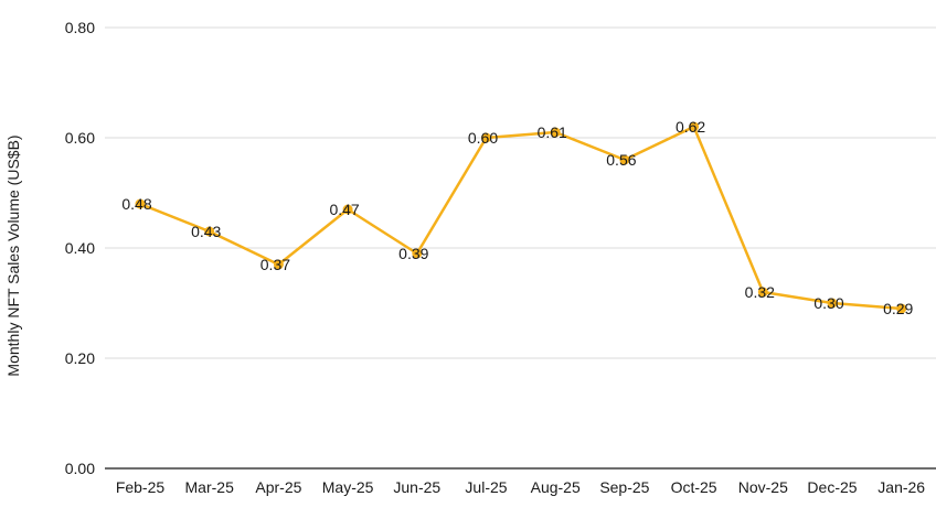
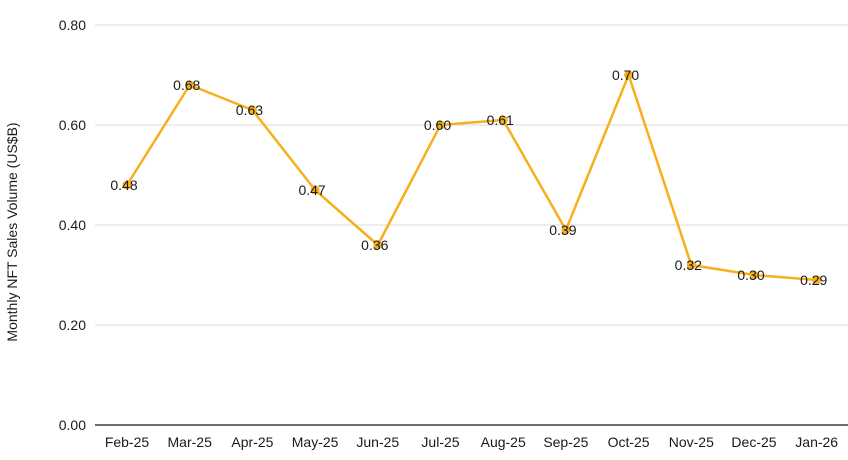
Mar-25: 0.43 -> 0.68
Apr-25: 0.37 -> 0.63
Jun-25: 0.39 -> 0.36
Sep-25: 0.56 -> 0.39
Oct-25: 0.62 -> 0.70
